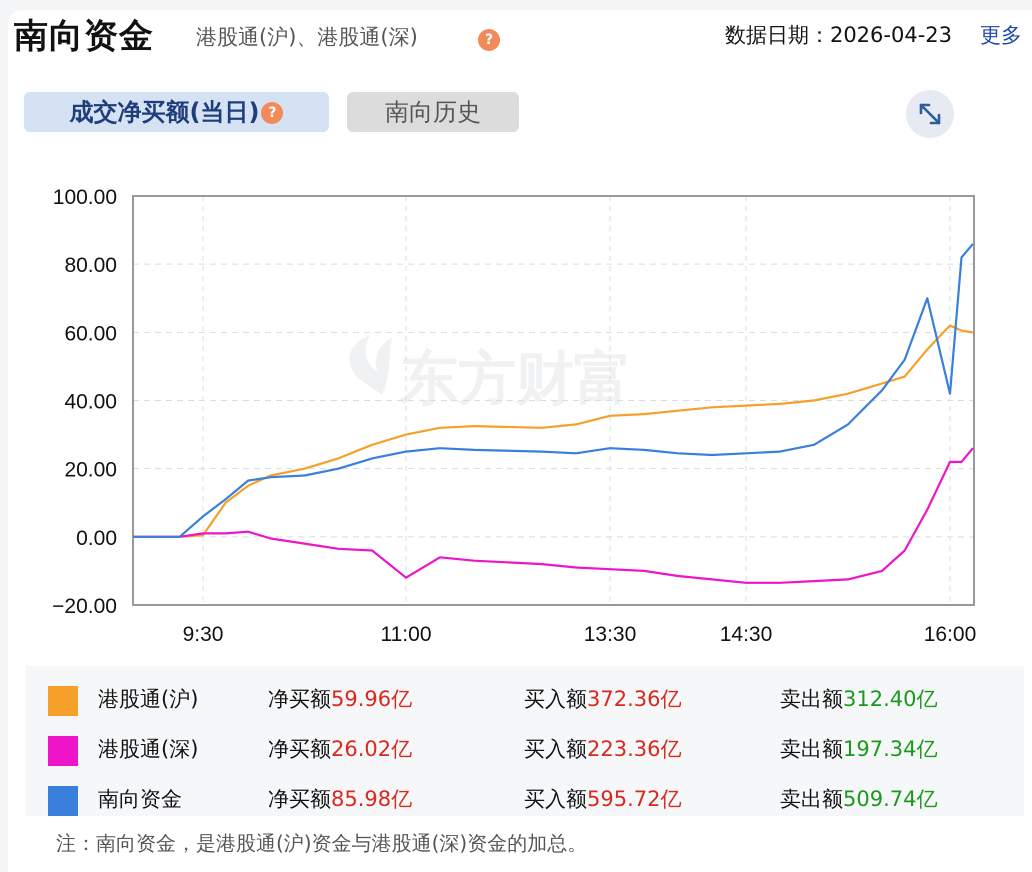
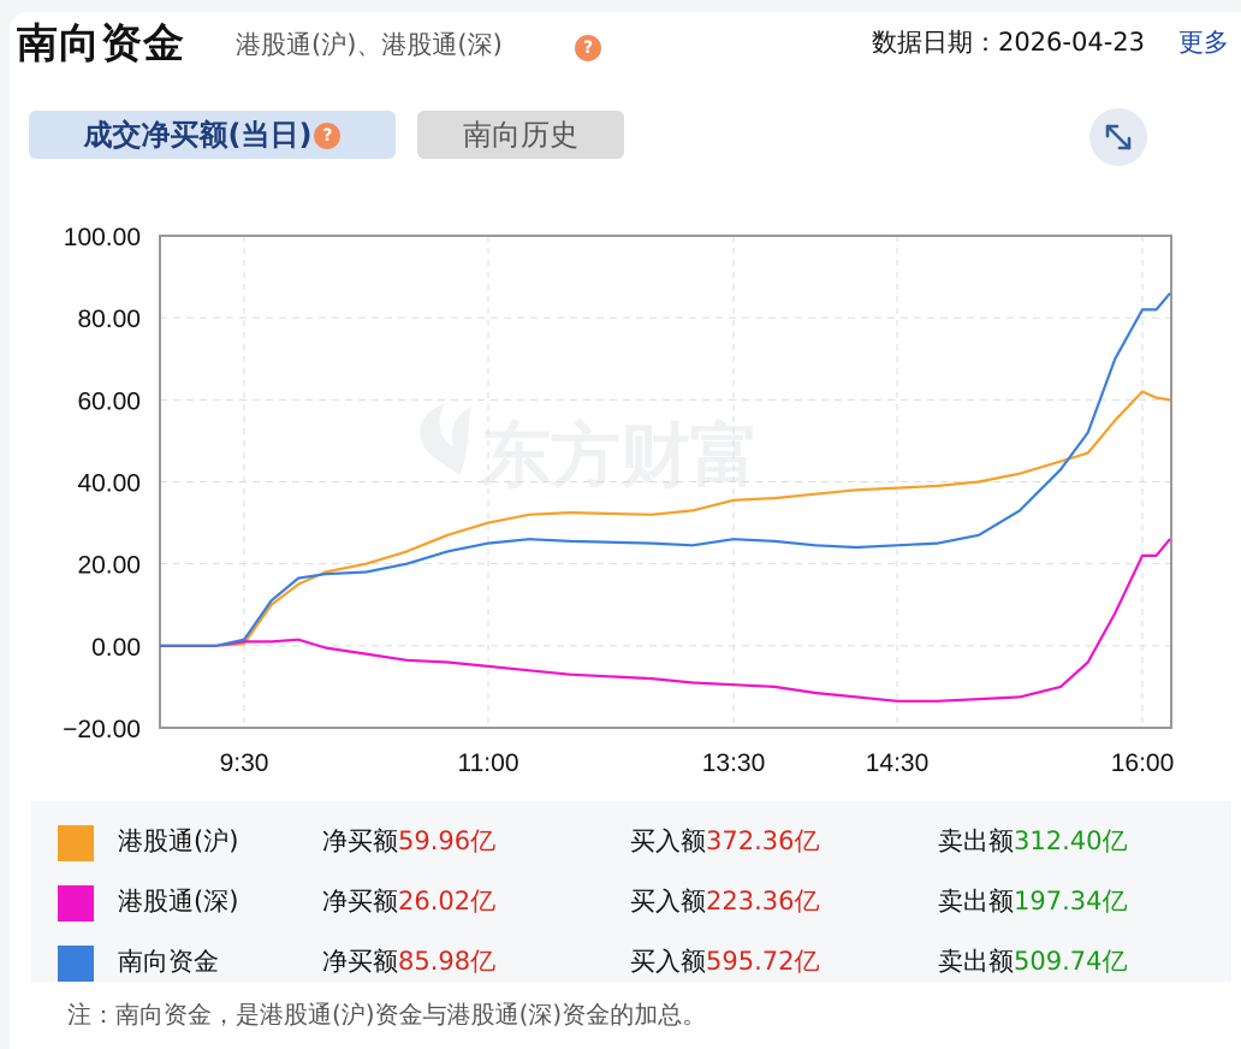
南向资金/9:30: 6 -> 2
港股通(深)/11:00: -12 -> -5
南向资金/16:00: 42 -> 82
